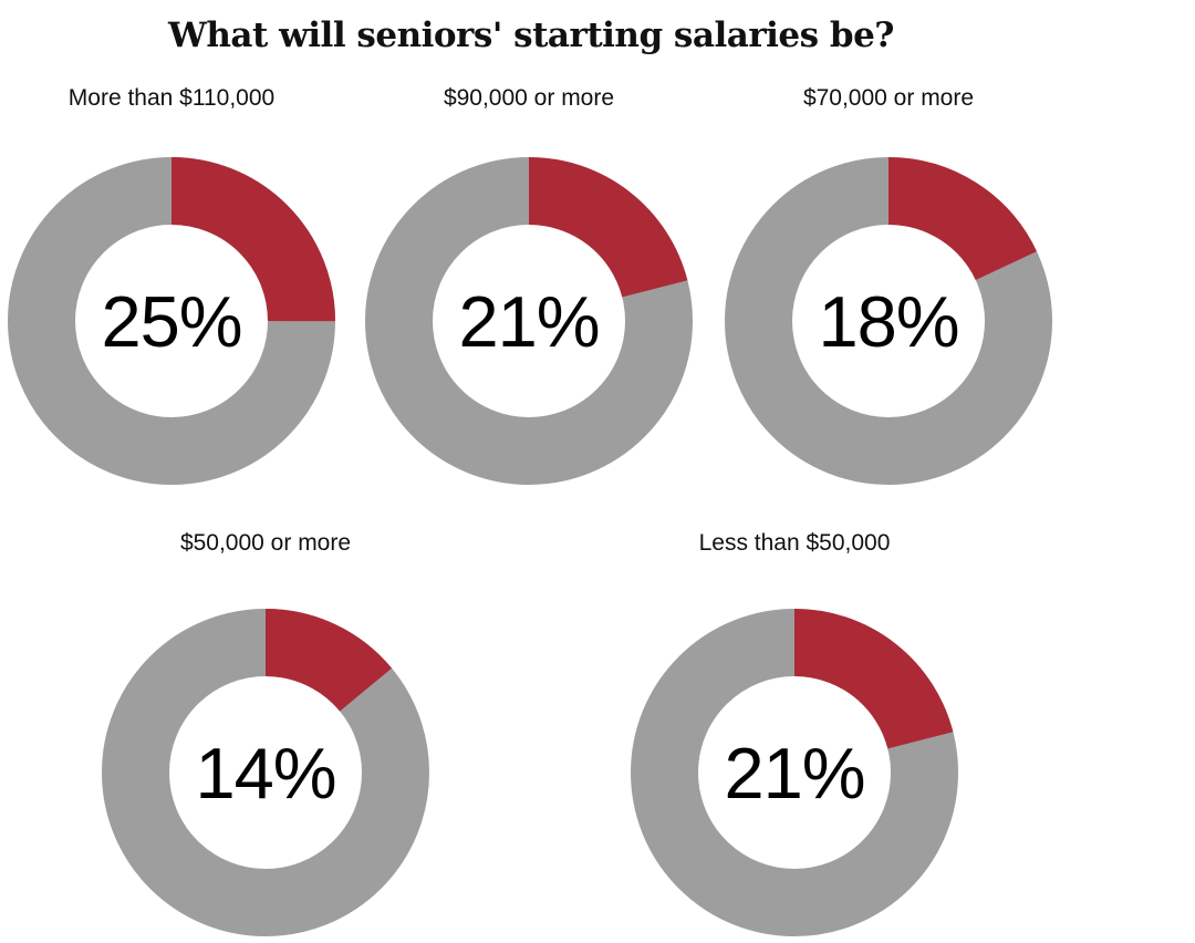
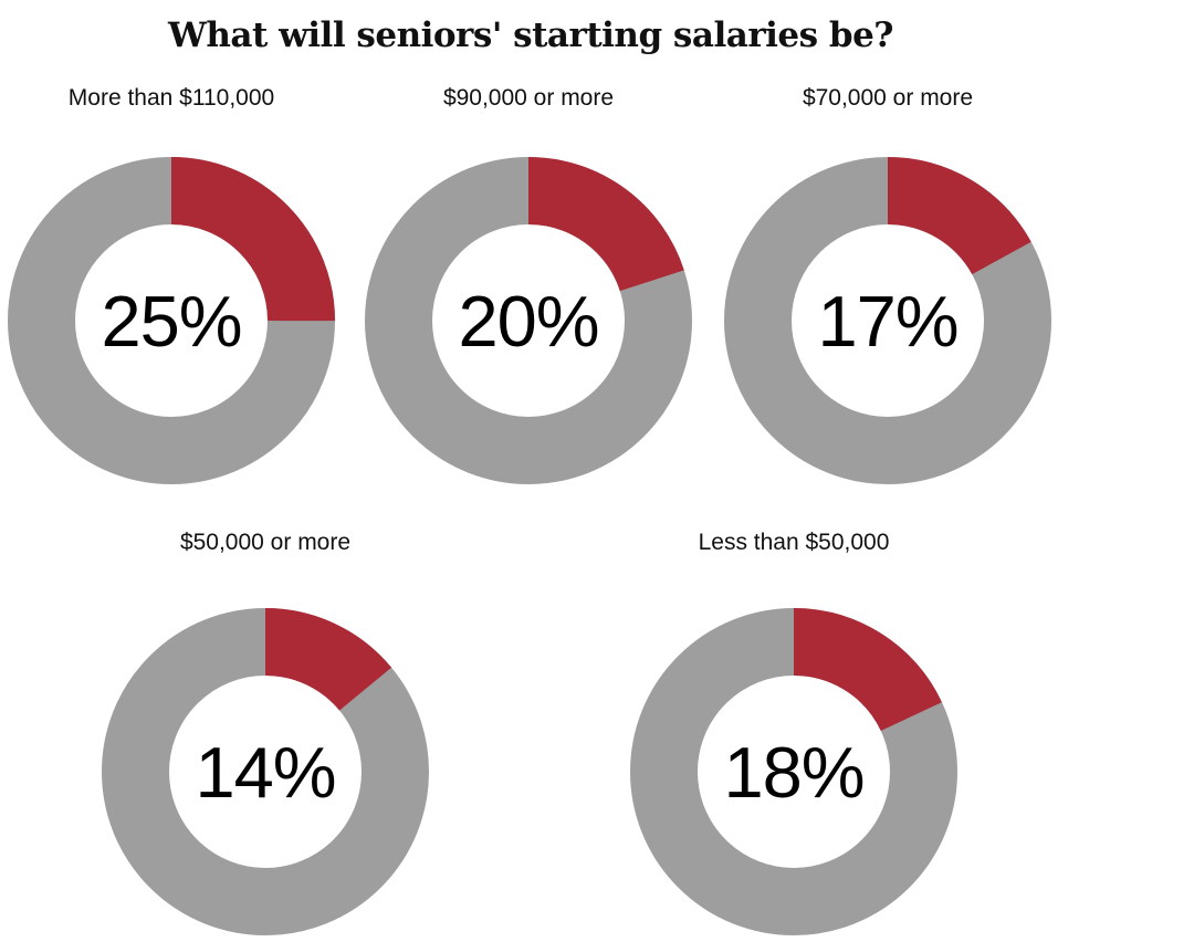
$90,000 or more: 21% -> 20%
$70,000 or more: 18% -> 17%
Less than $50,000: 21% -> 18%
